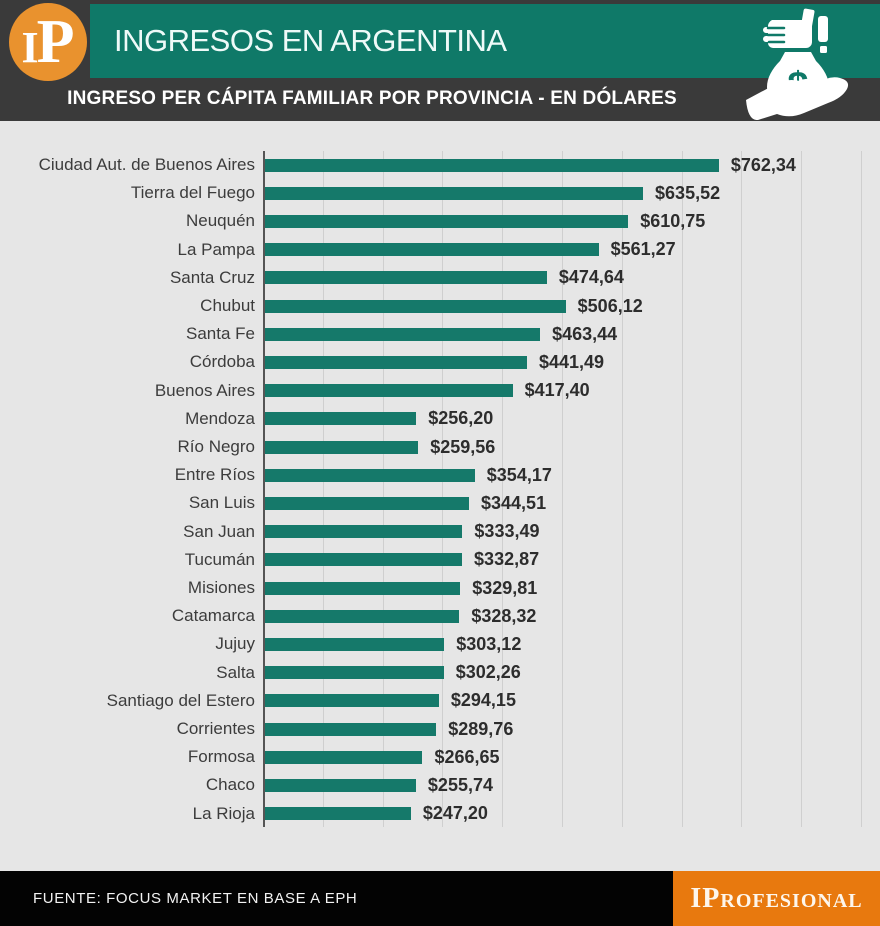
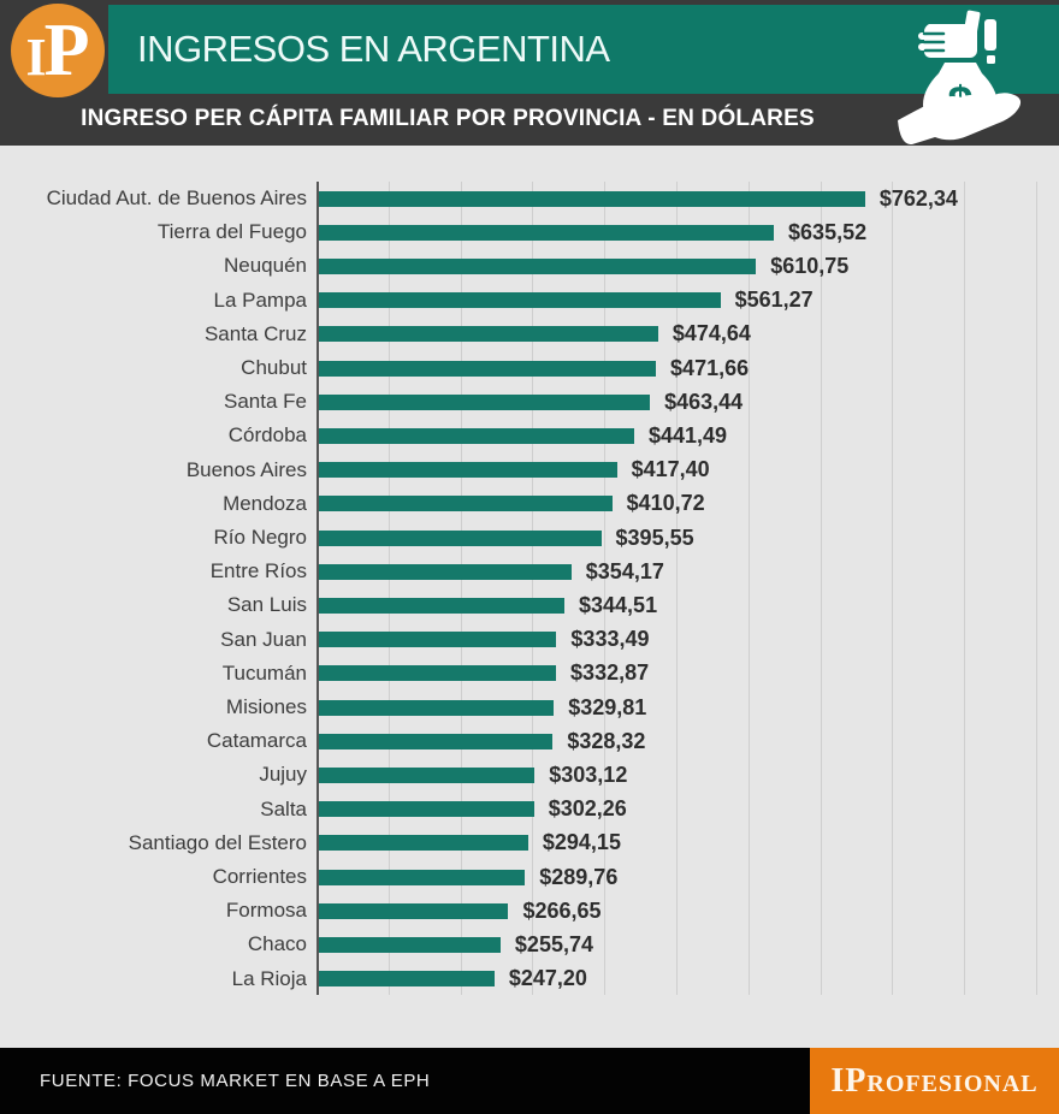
Chubut: $506,12 -> $471,66
Mendoza: $256,20 -> $410,72
Río Negro: $259,56 -> $395,55
